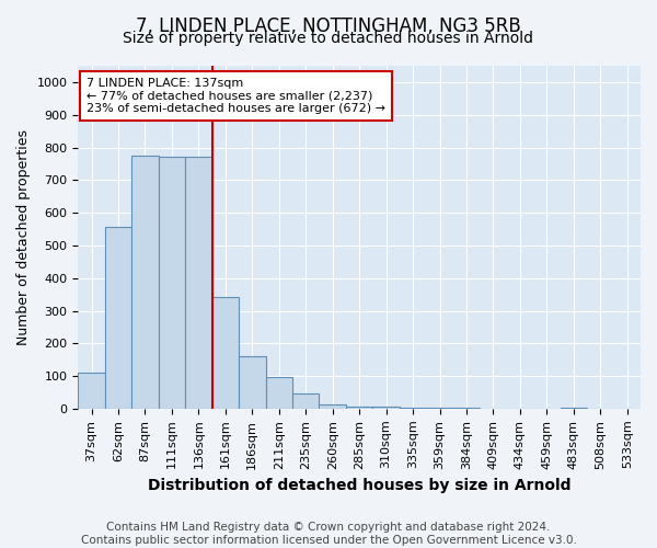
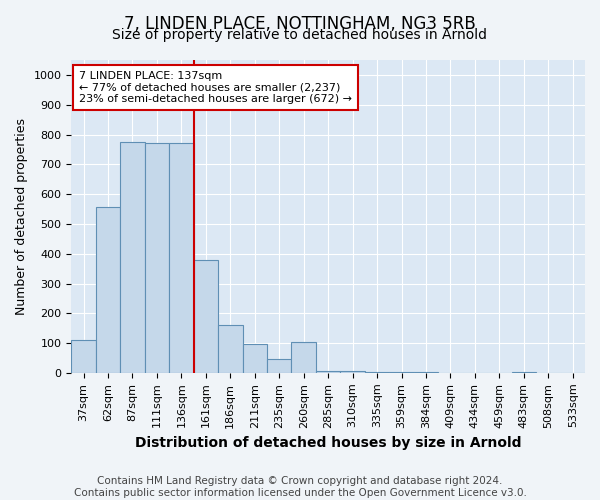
161sqm: 343 -> 380
260sqm: 12 -> 105
